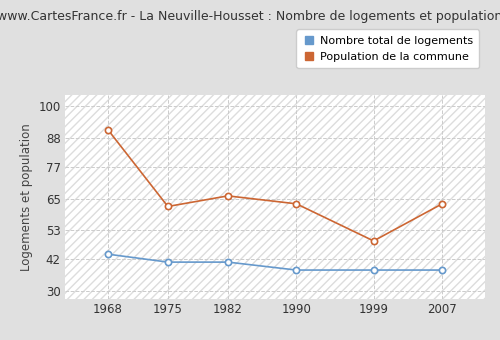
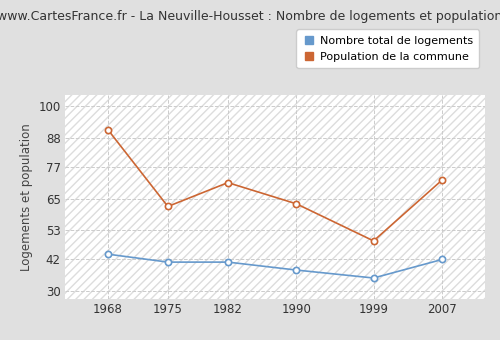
Population de la commune/1982: 66 -> 71
Nombre total de logements/1999: 38 -> 35
Nombre total de logements/2007: 38 -> 42
Population de la commune/2007: 63 -> 72
